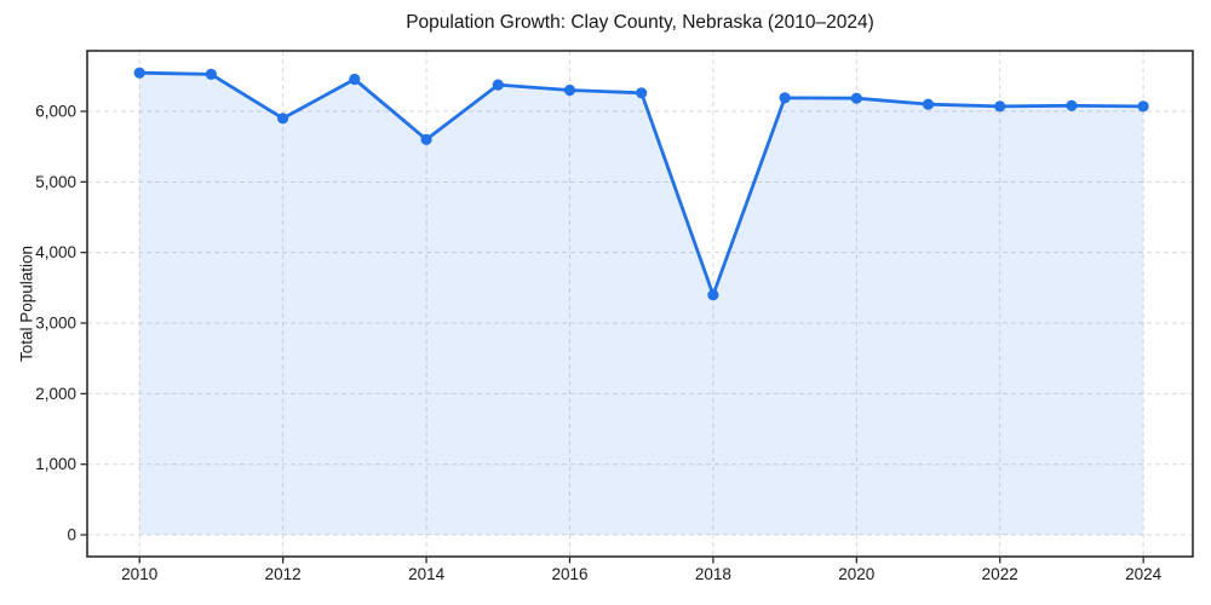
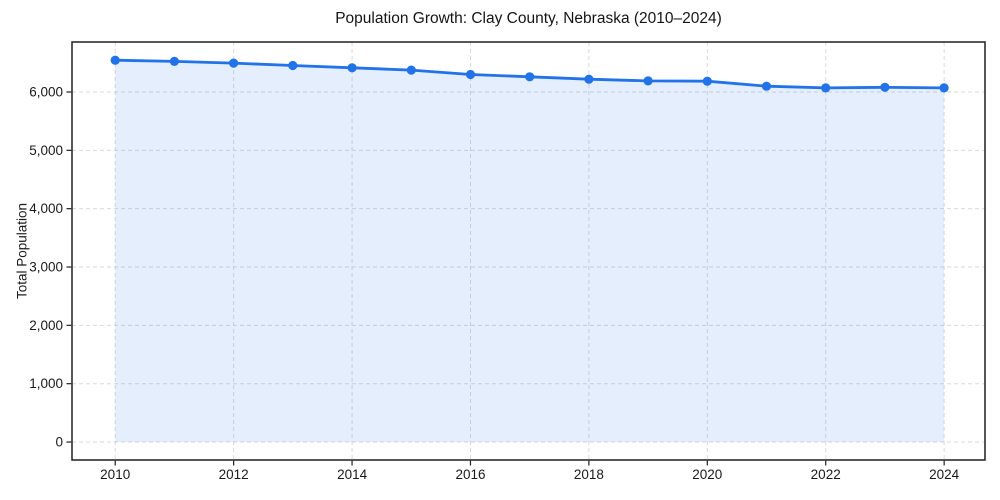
2012: 5900 -> 6500
2014: 5600 -> 6400
2018: 3400 -> 6200
